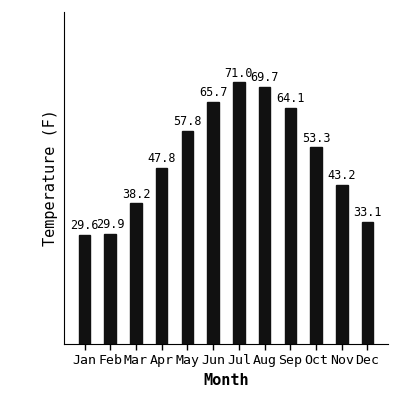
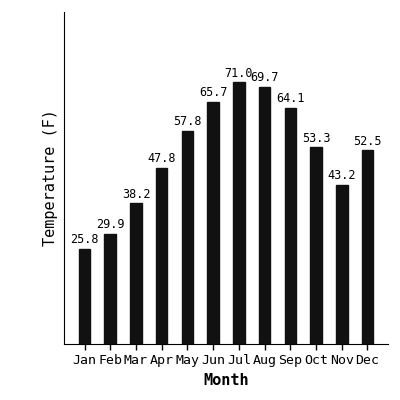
Jan: 29.6 -> 25.8
Dec: 33.1 -> 52.5
